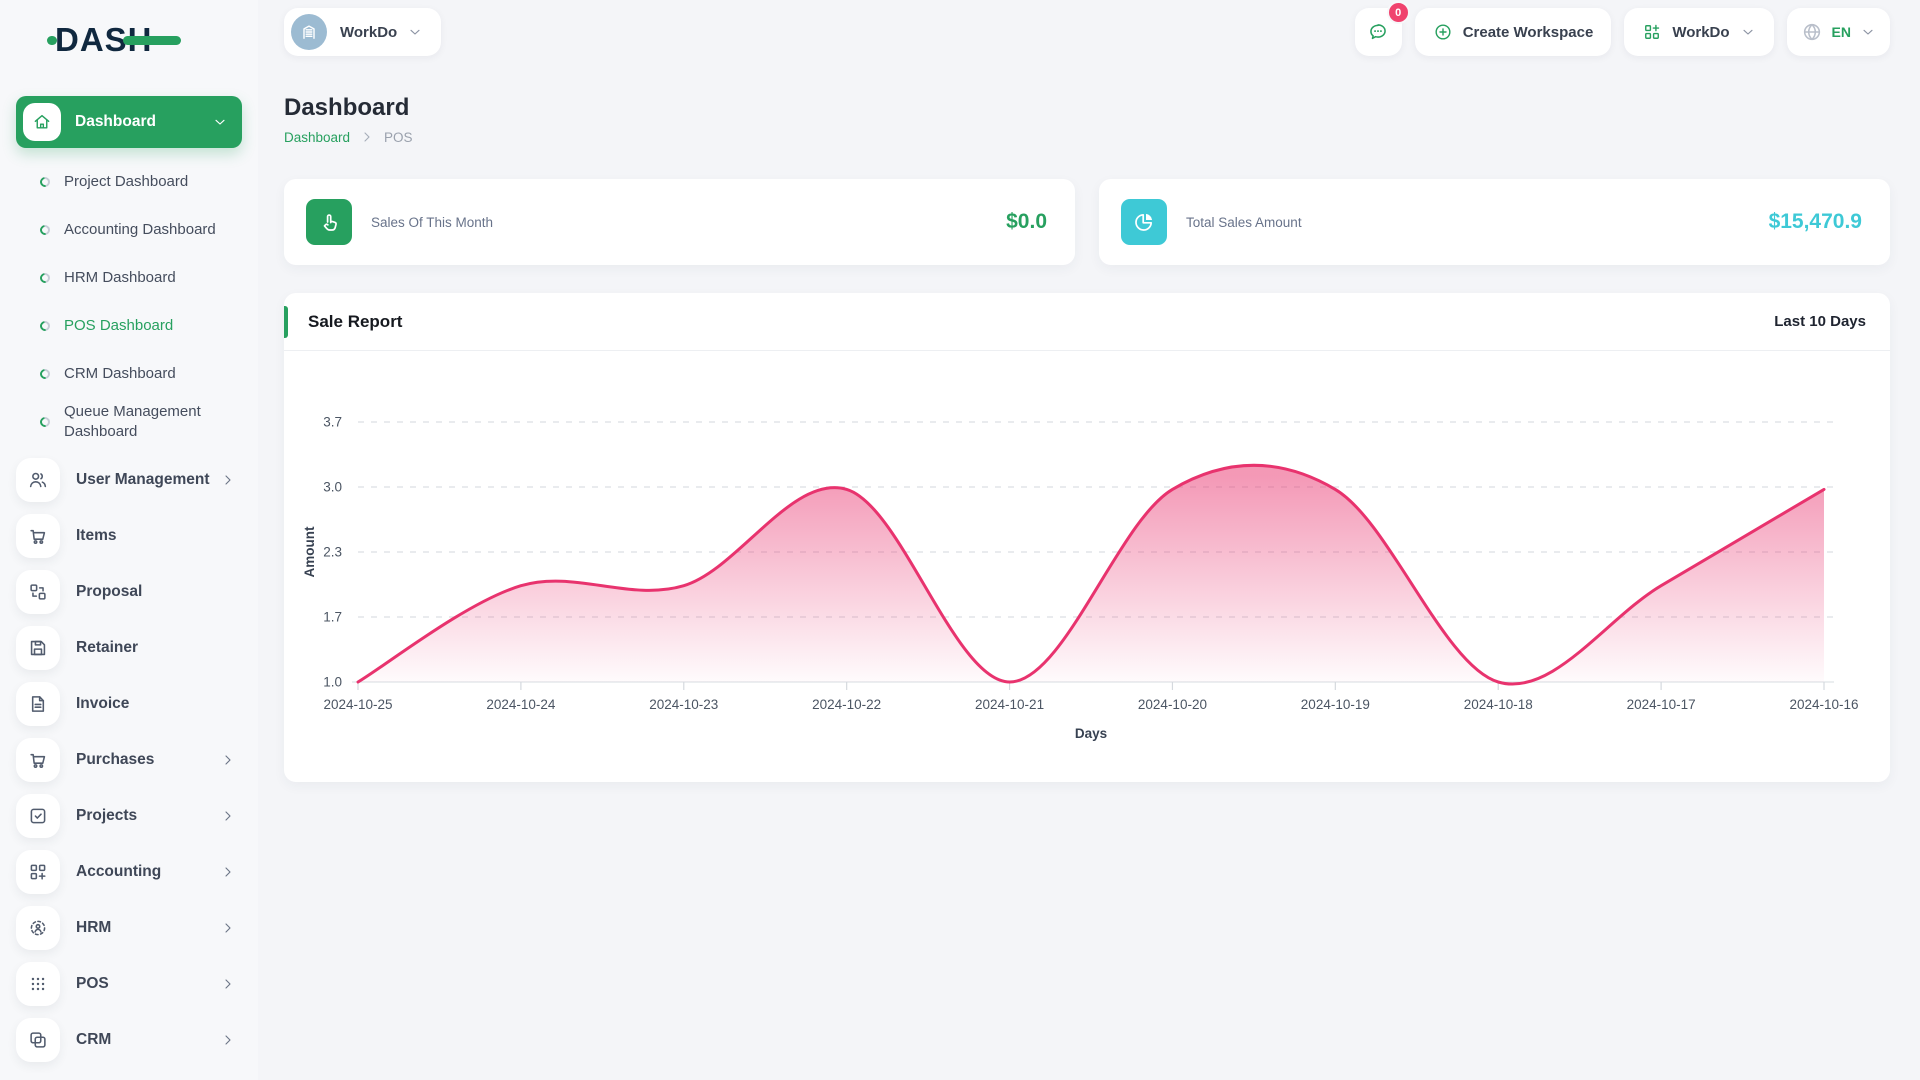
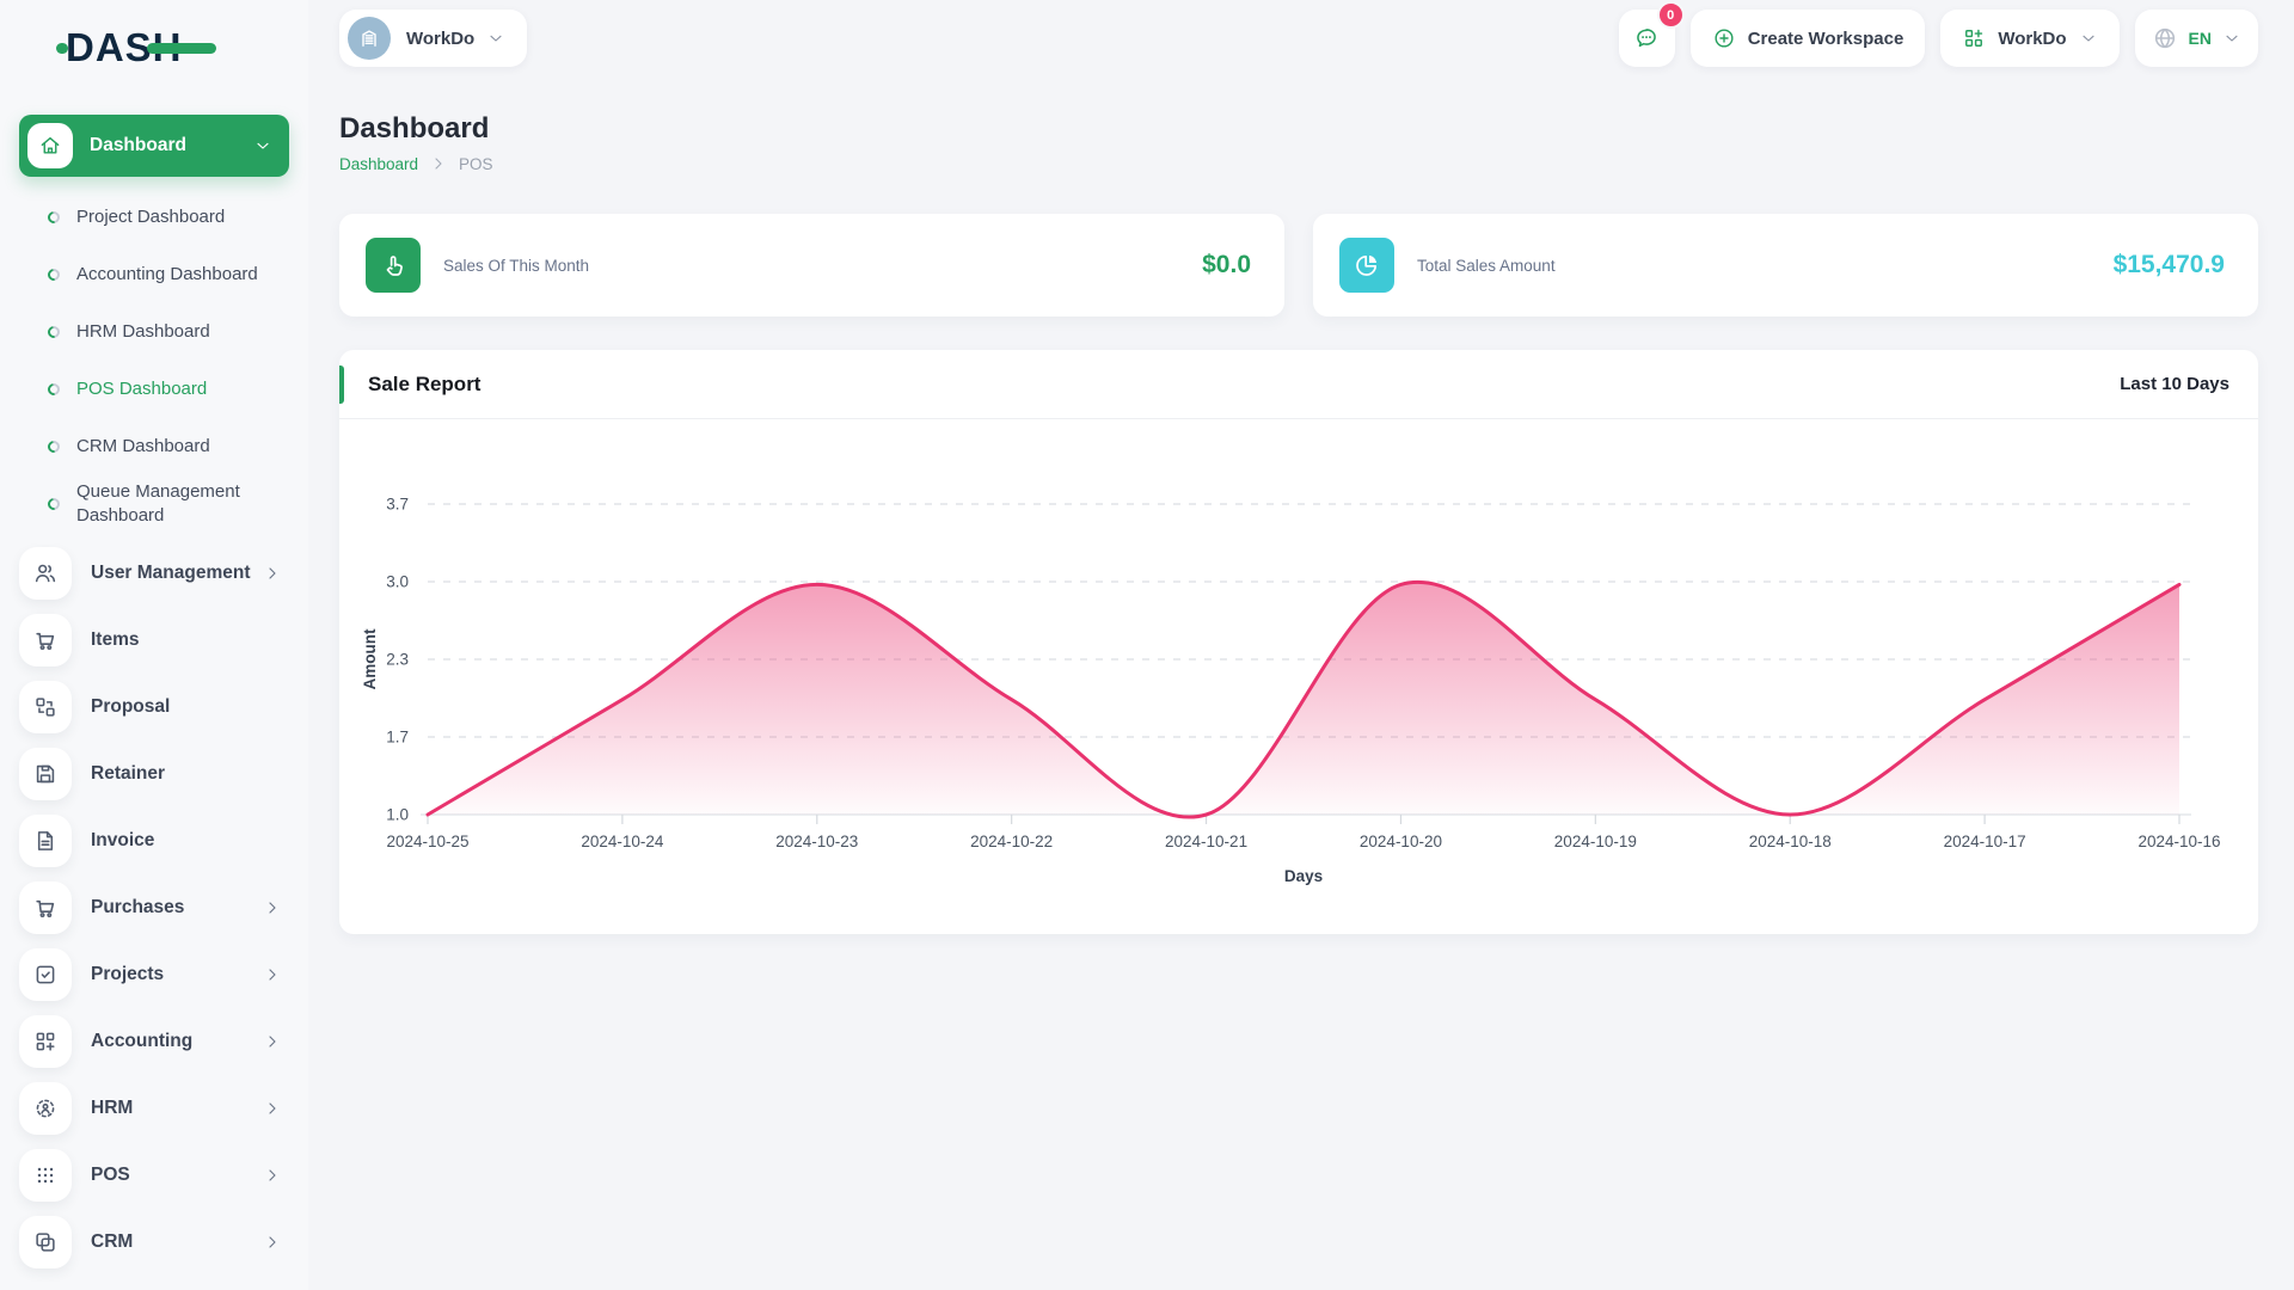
2024-10-23: 2 -> 3
2024-10-22: 3 -> 2
2024-10-19: 3 -> 2
